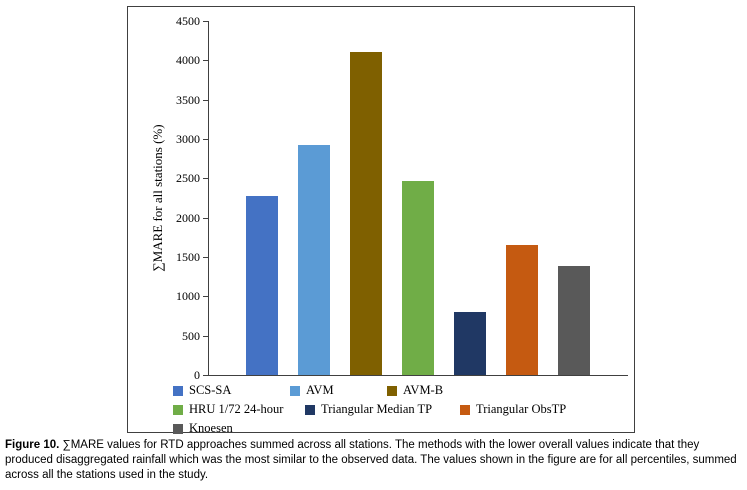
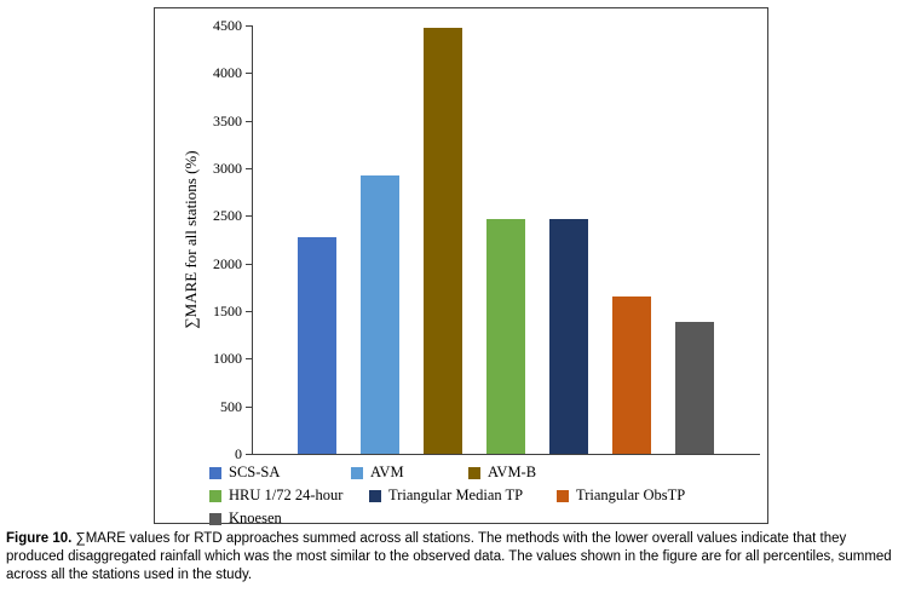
AVM-B: 4100 -> 4500
Triangular Median TP: 800 -> 2500
